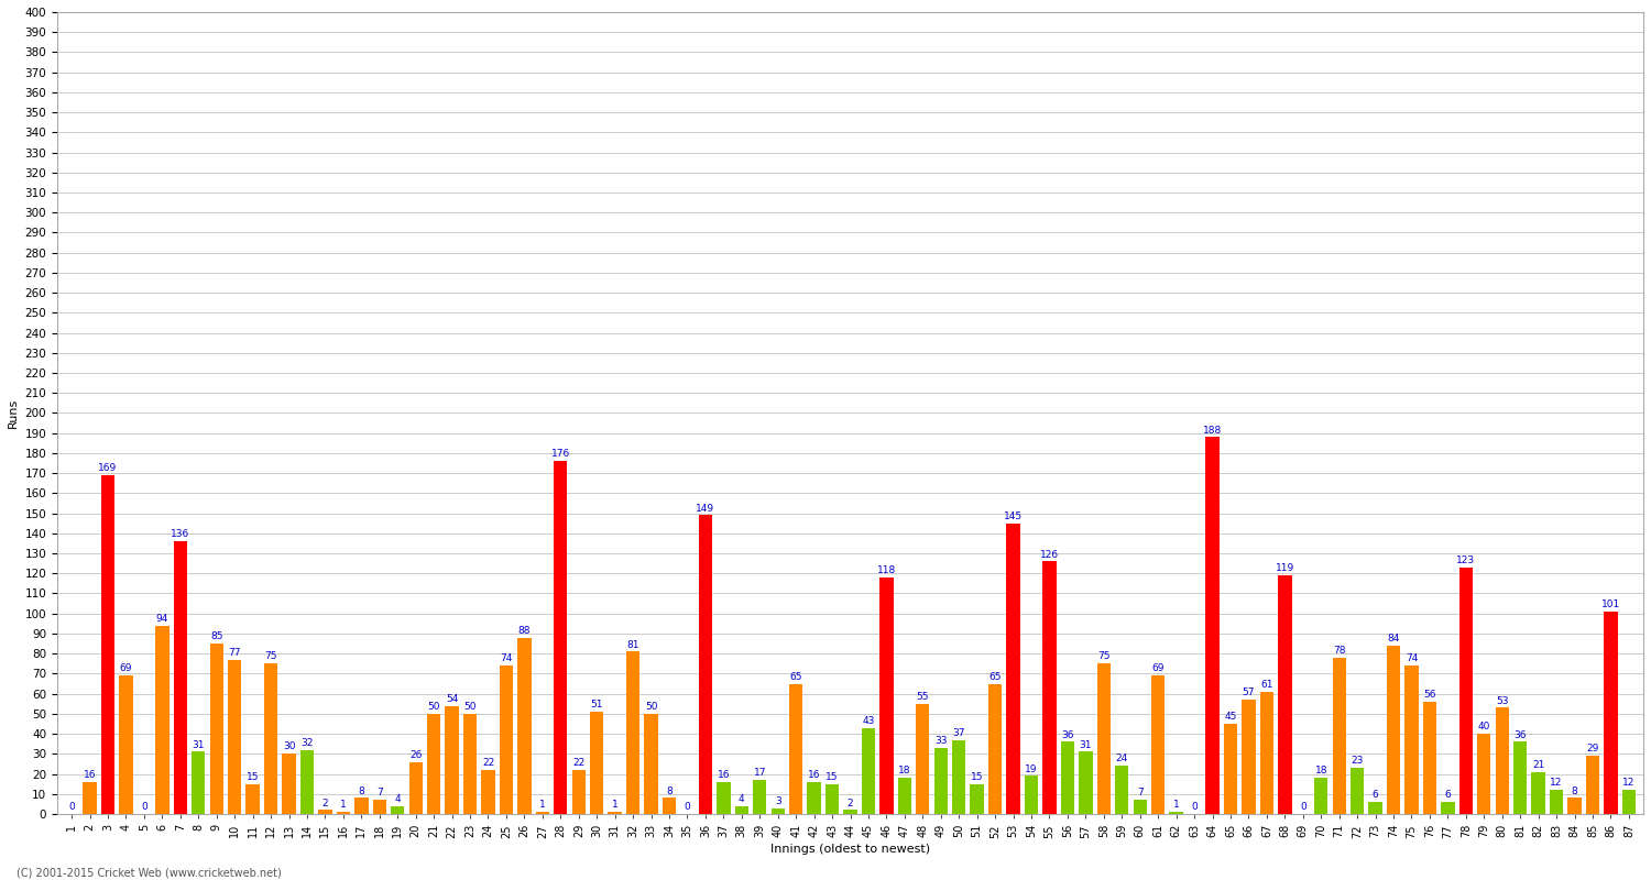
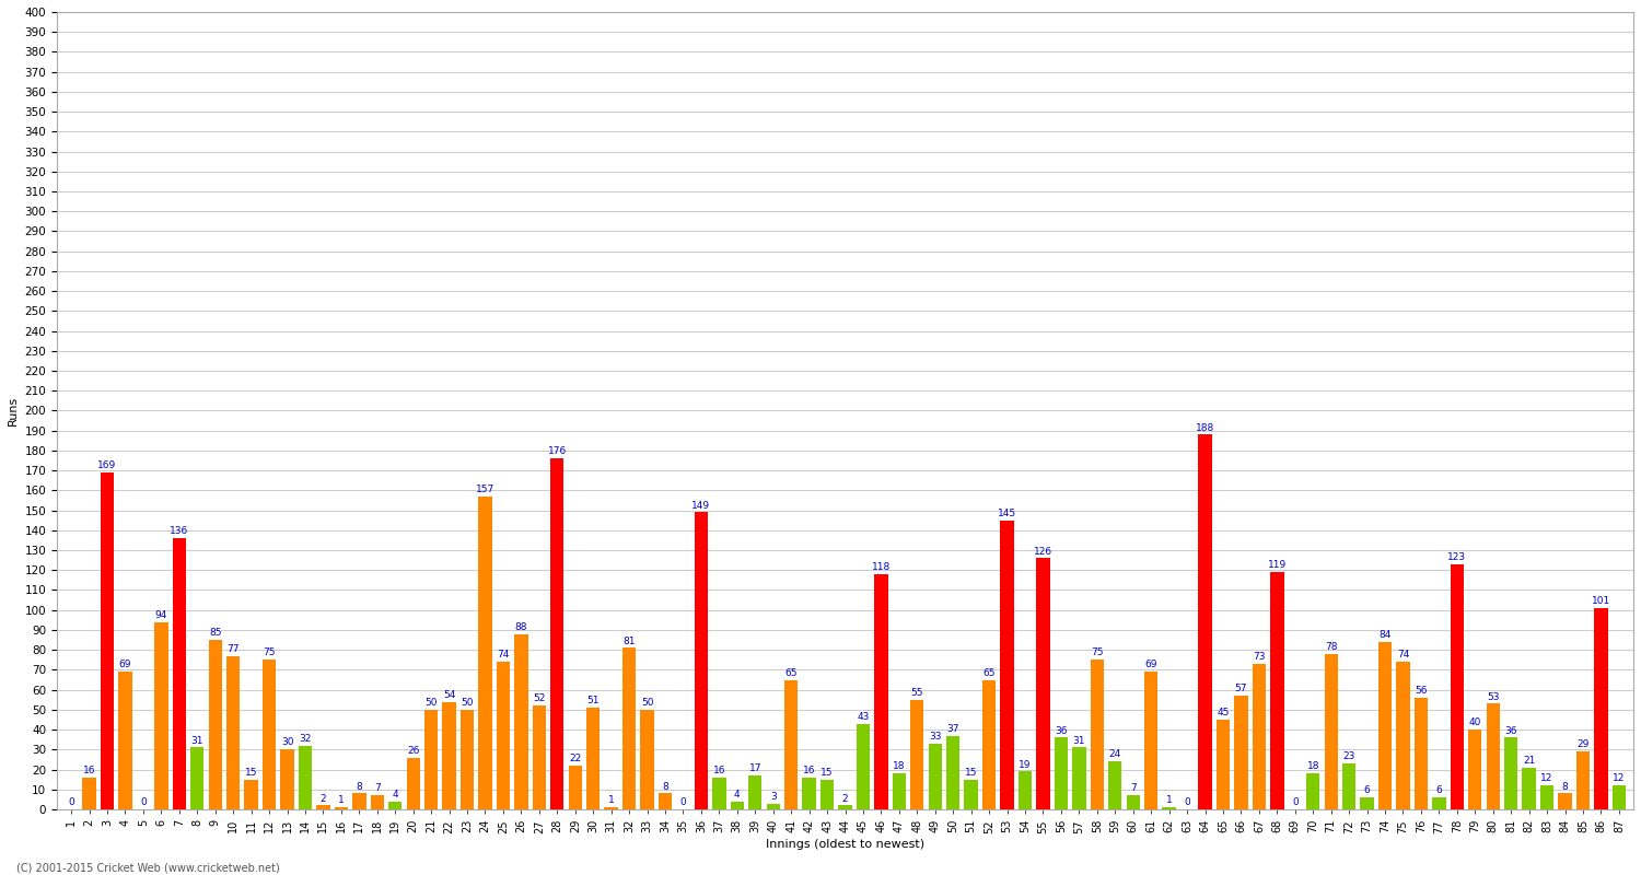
24: 22 -> 157
27: 1 -> 52
67: 61 -> 73
